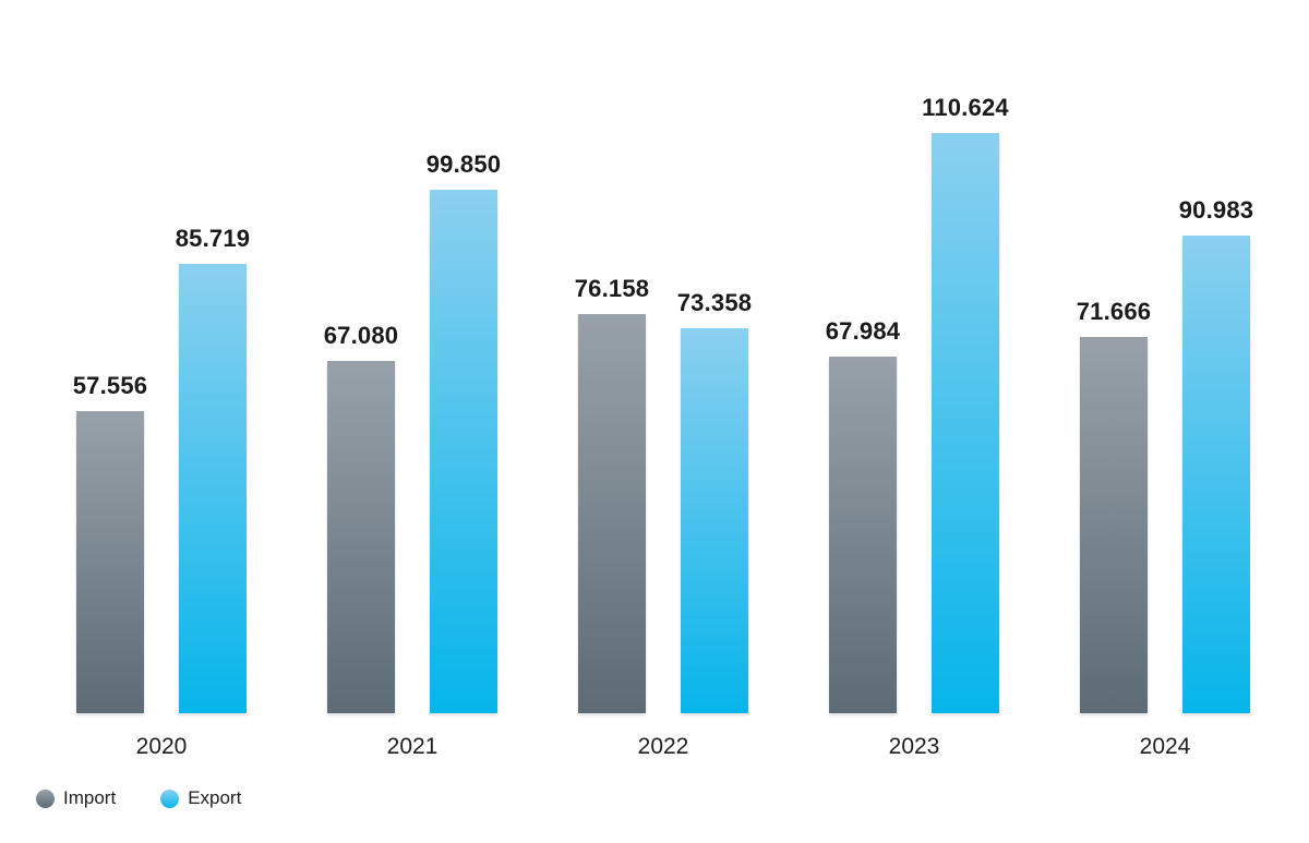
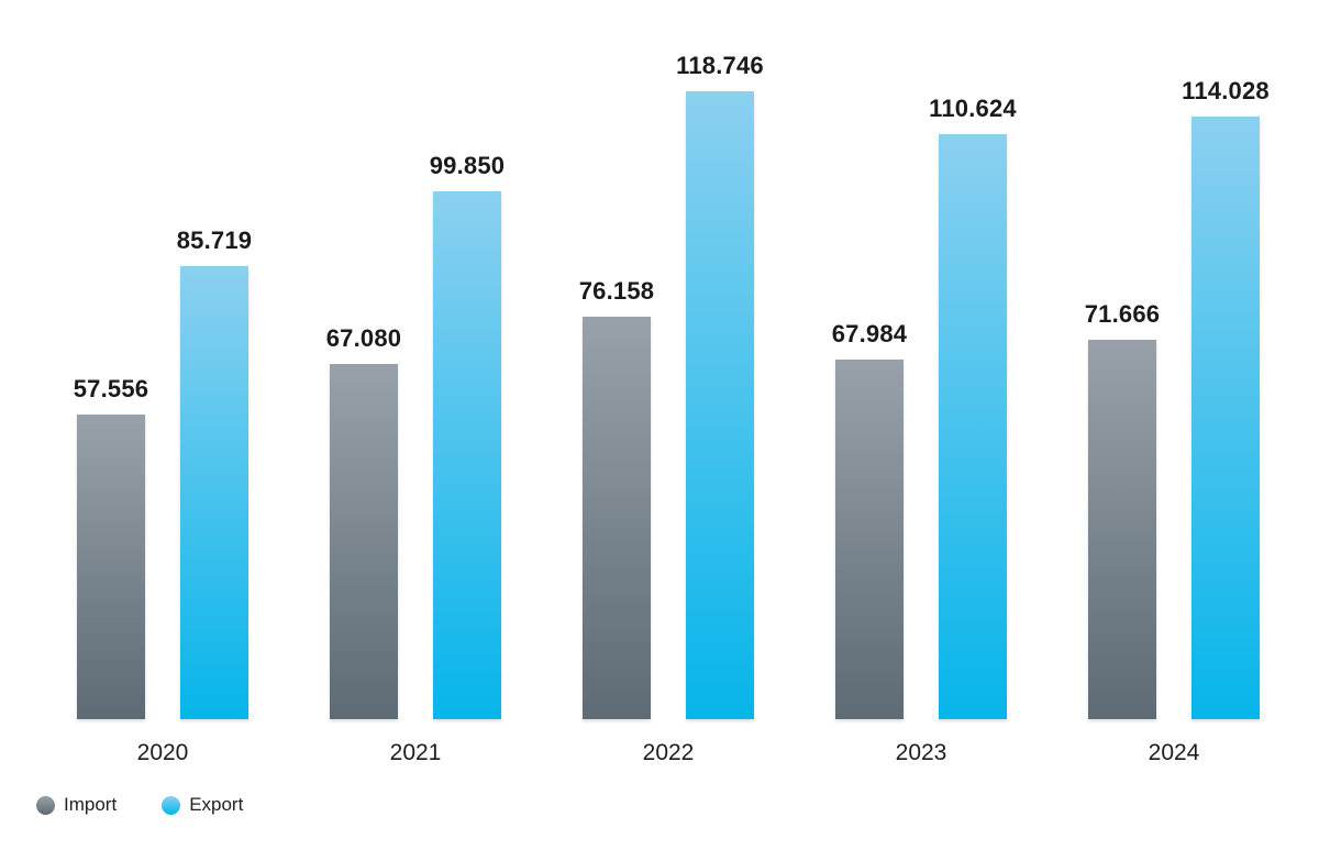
Export/2022: 73.358 -> 118.746
Export/2024: 90.983 -> 114.028
